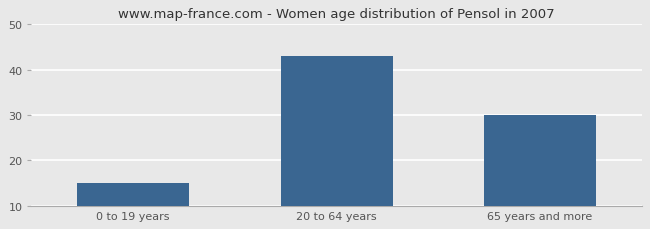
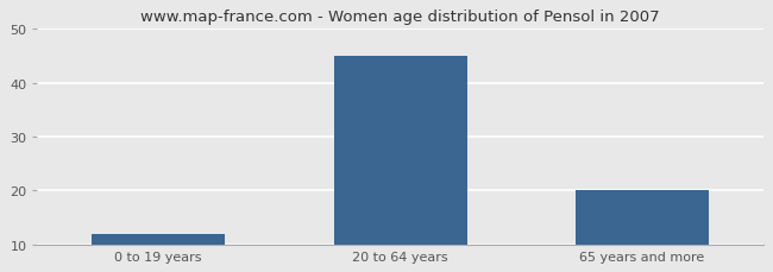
0 to 19 years: 15 -> 12
20 to 64 years: 43 -> 45
65 years and more: 30 -> 20
